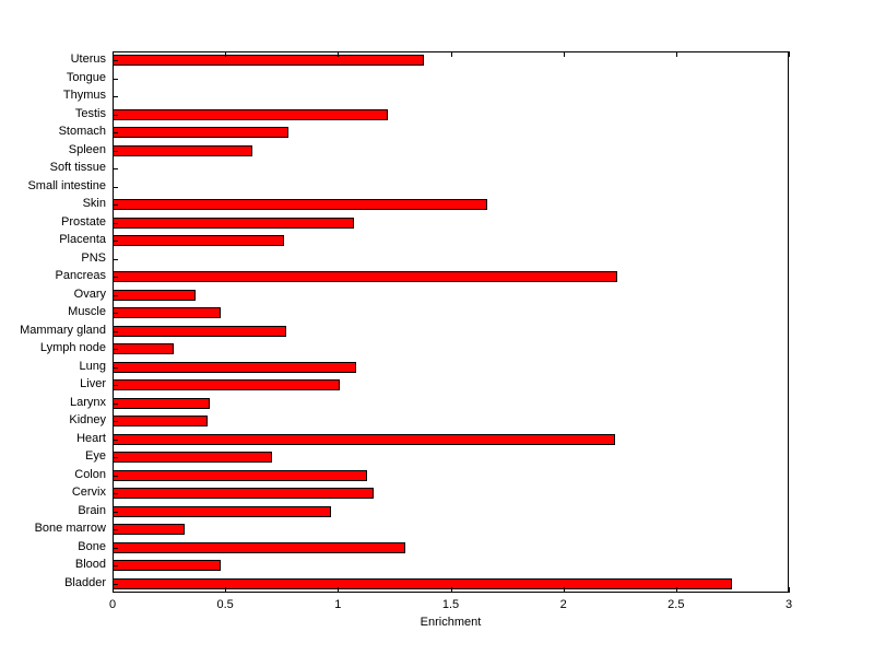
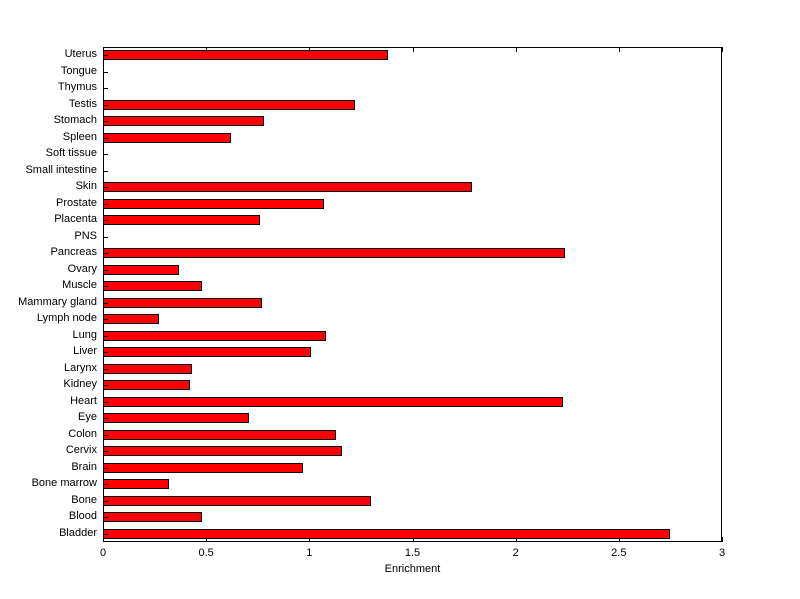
Skin: 1.66 -> 1.79
